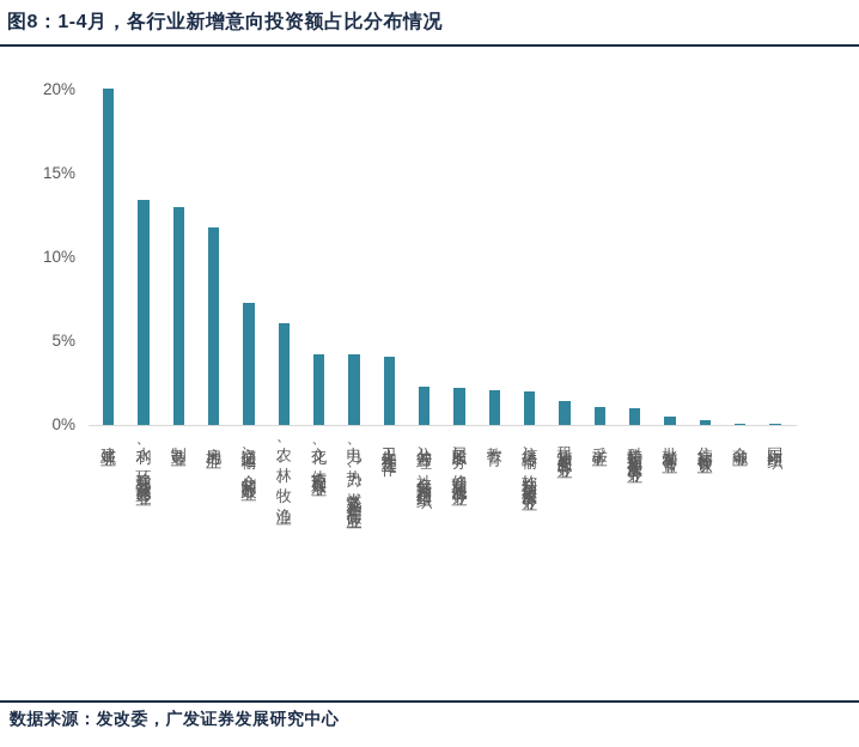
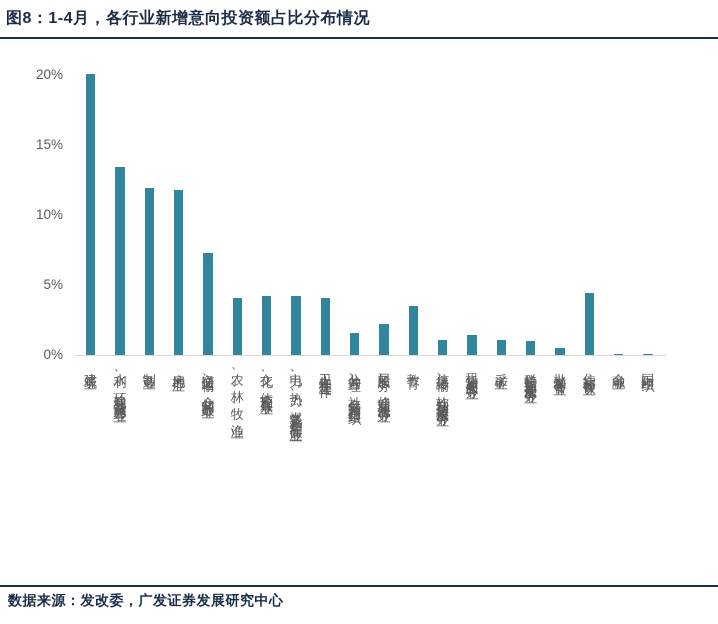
制造业: 13.0% -> 11.9%
农、林、牧、渔业: 6.1% -> 4.1%
公共管理、社会保障和社会组织: 2.3% -> 1.6%
教育: 2.1% -> 3.5%
信息传输、软件和信息技术服务业: 2.0% -> 1.1%
住宿和餐饮业: 0.3% -> 4.4%
